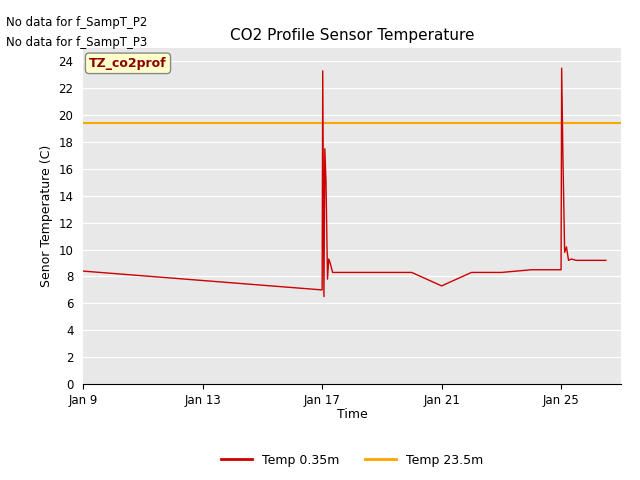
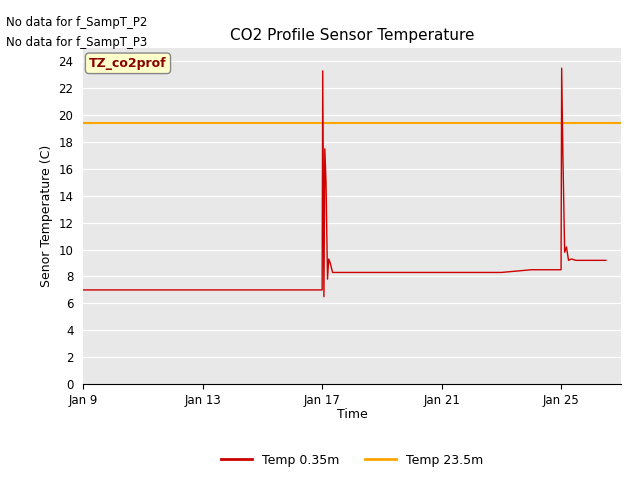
Jan 9: 8.4 -> 7.0
Jan 21: 7.3 -> 8.3
